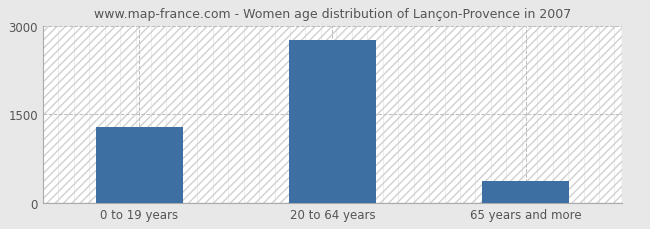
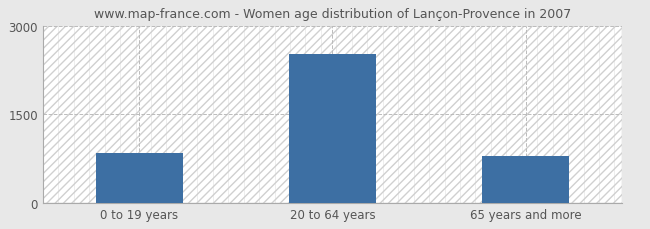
0 to 19 years: 1290 -> 840
20 to 64 years: 2750 -> 2520
65 years and more: 380 -> 800
